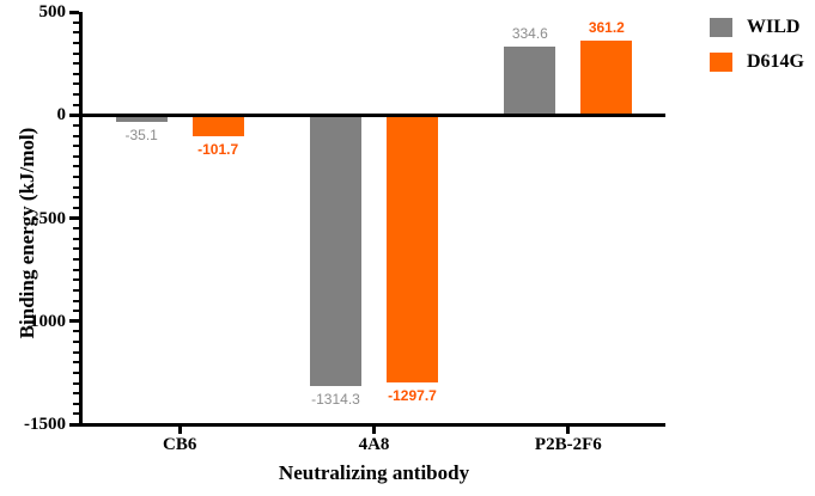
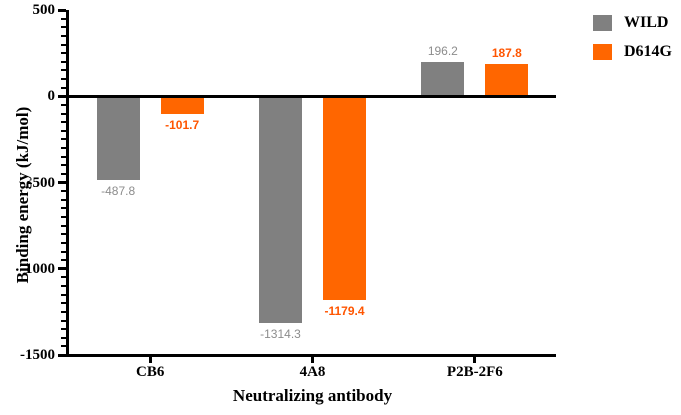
WILD/CB6: -35.1 -> -487.8
D614G/4A8: -1297.7 -> -1179.4
WILD/P2B-2F6: 334.6 -> 196.2
D614G/P2B-2F6: 361.2 -> 187.8
